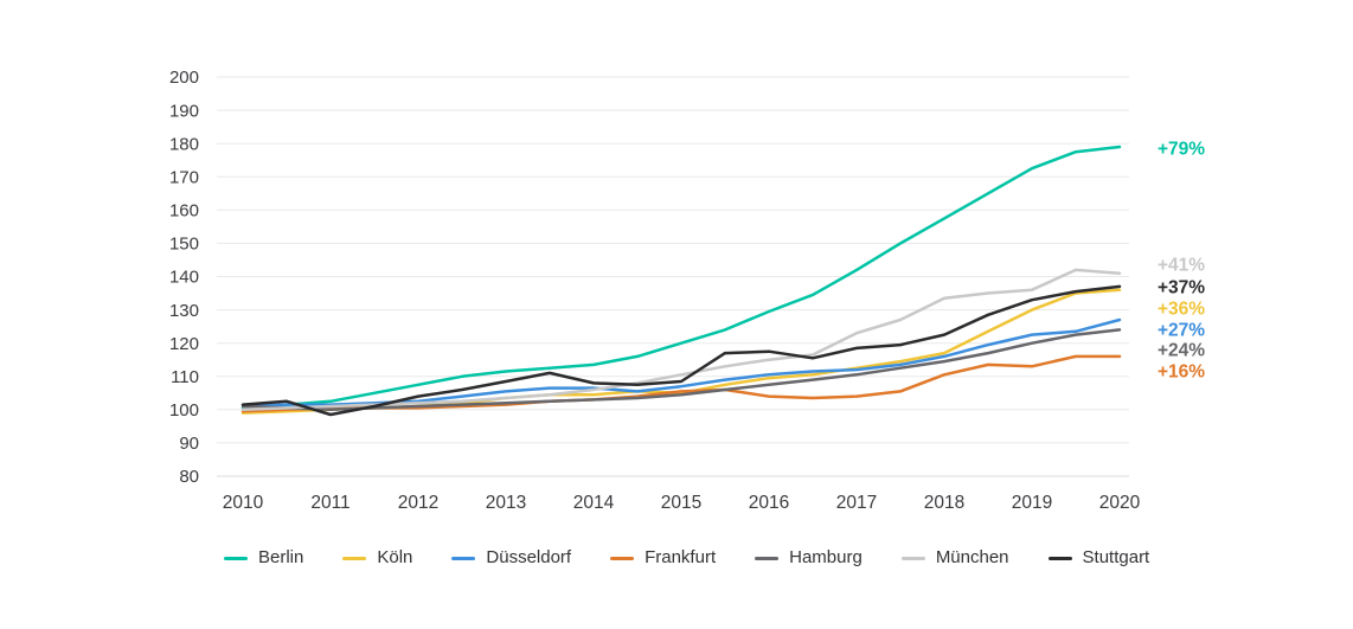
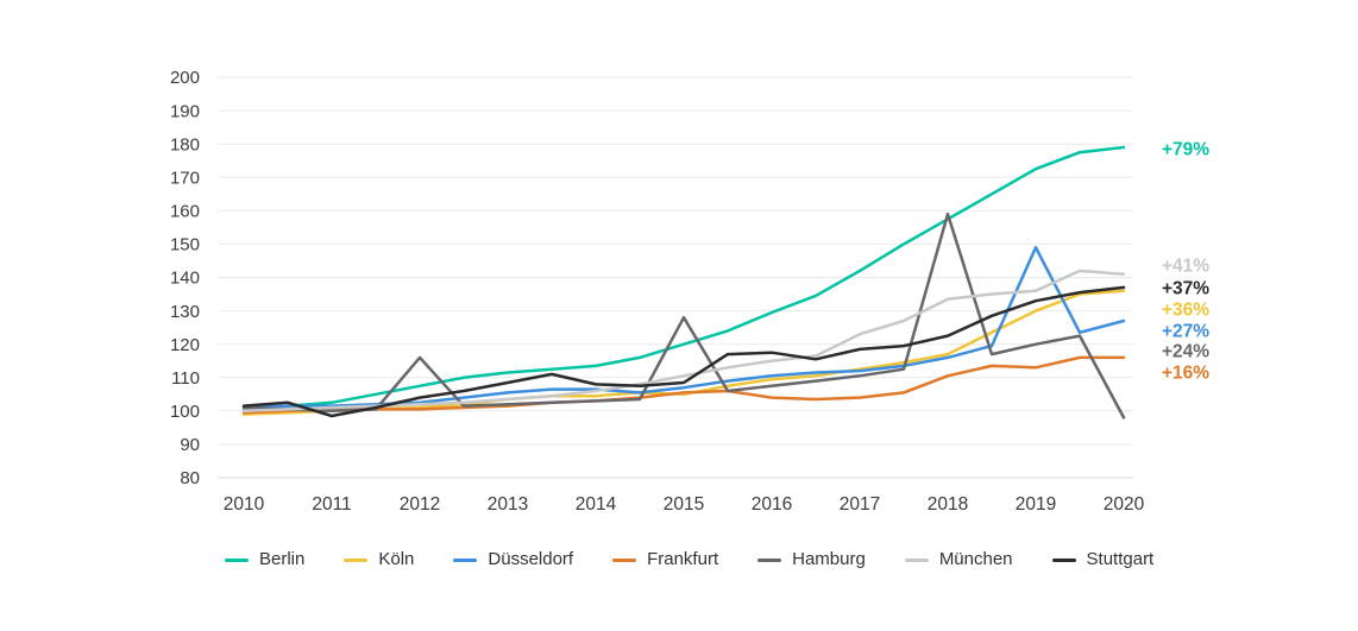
Hamburg/2012: 101 -> 116
Hamburg/2015: 104 -> 128
Hamburg/2018: 114 -> 159
Düsseldorf/2019: 122 -> 149
Hamburg/2020: 124 -> 98
